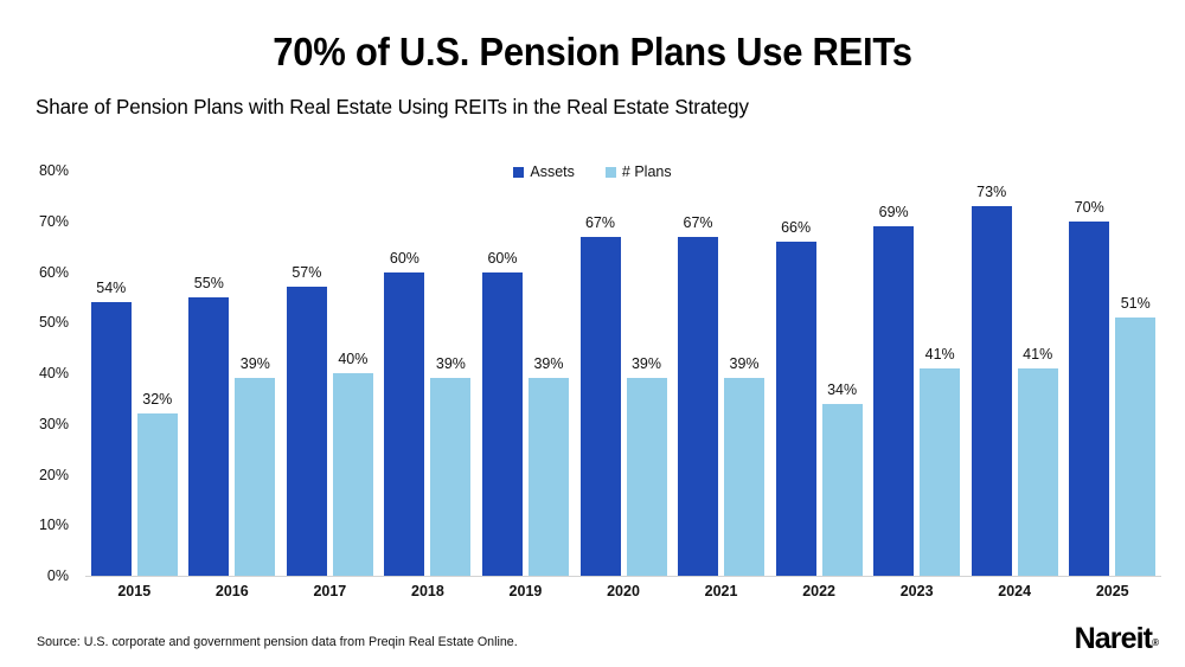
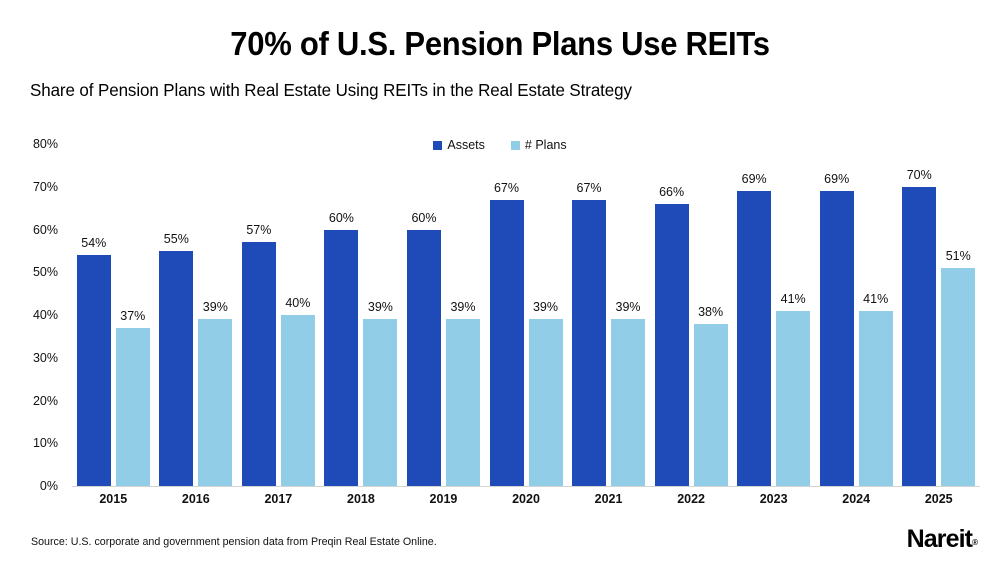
# Plans/2015: 32% -> 37%
# Plans/2022: 34% -> 38%
Assets/2024: 73% -> 69%
